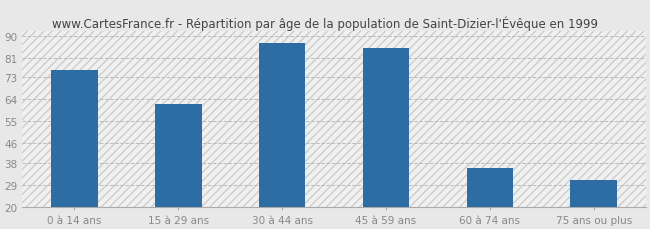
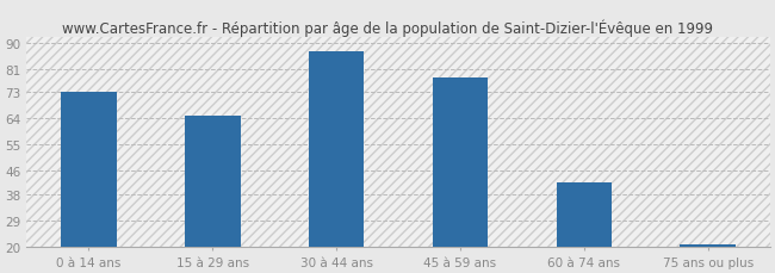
0 à 14 ans: 76 -> 73
15 à 29 ans: 62 -> 65
45 à 59 ans: 85 -> 78
60 à 74 ans: 36 -> 42
75 ans ou plus: 31 -> 21
